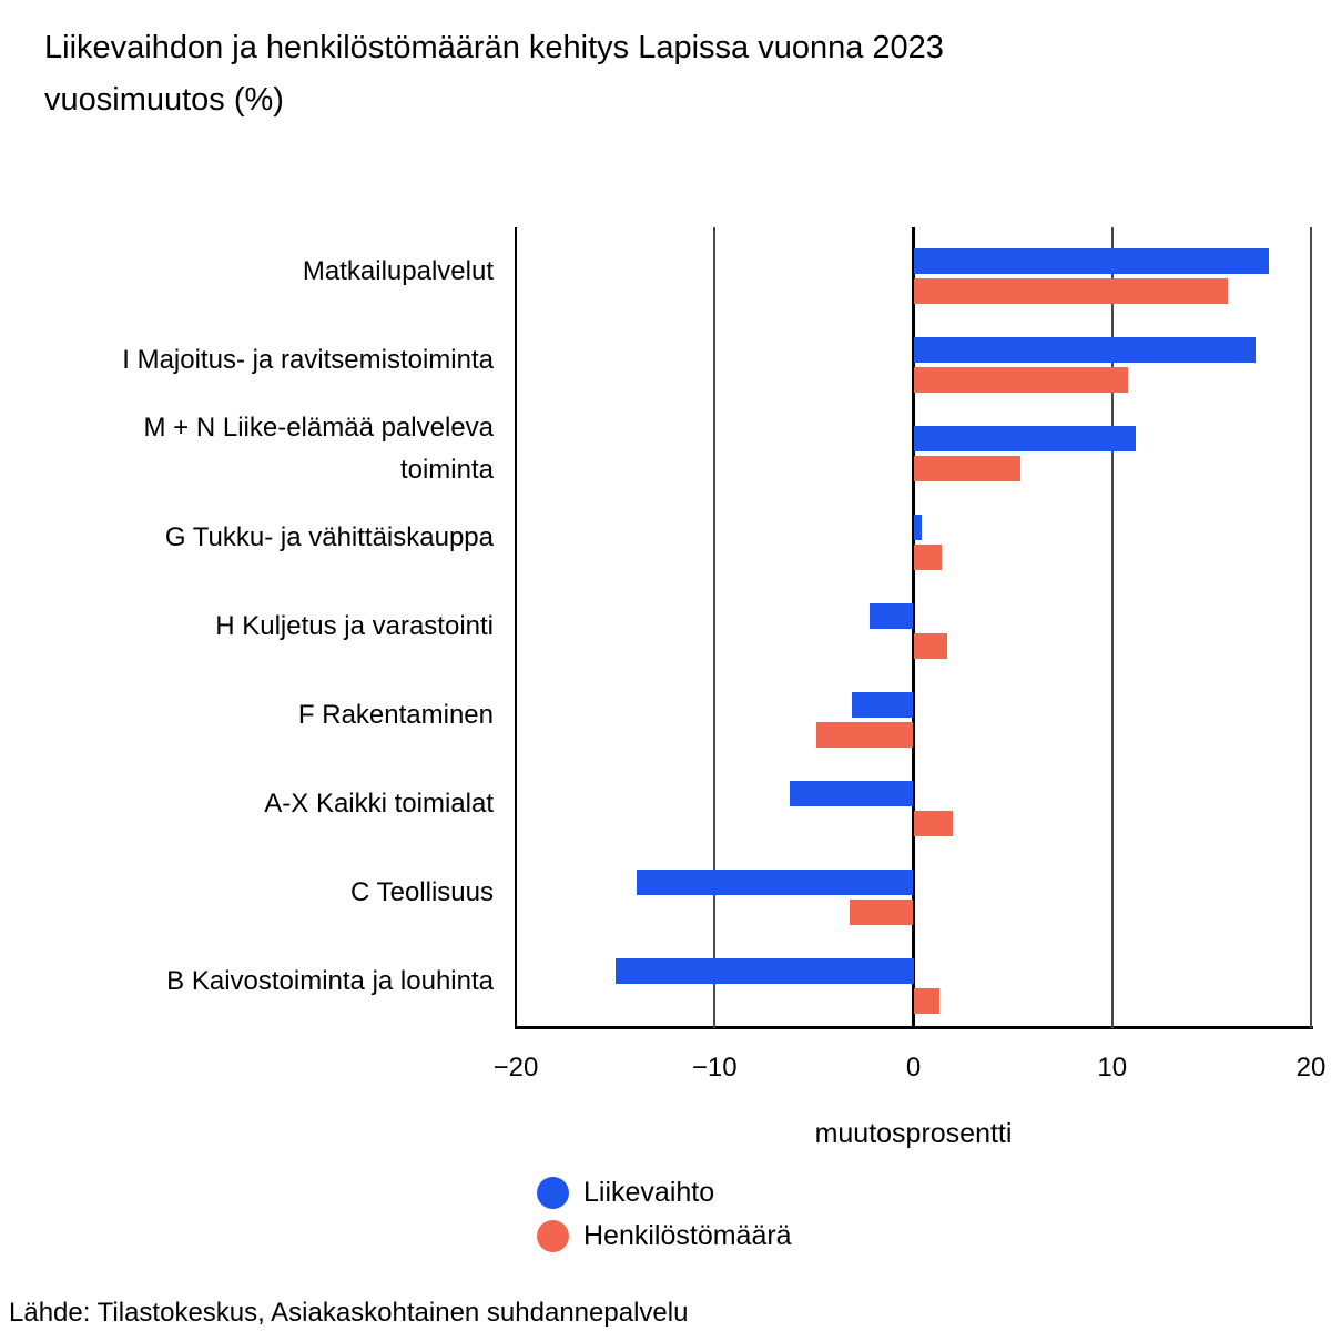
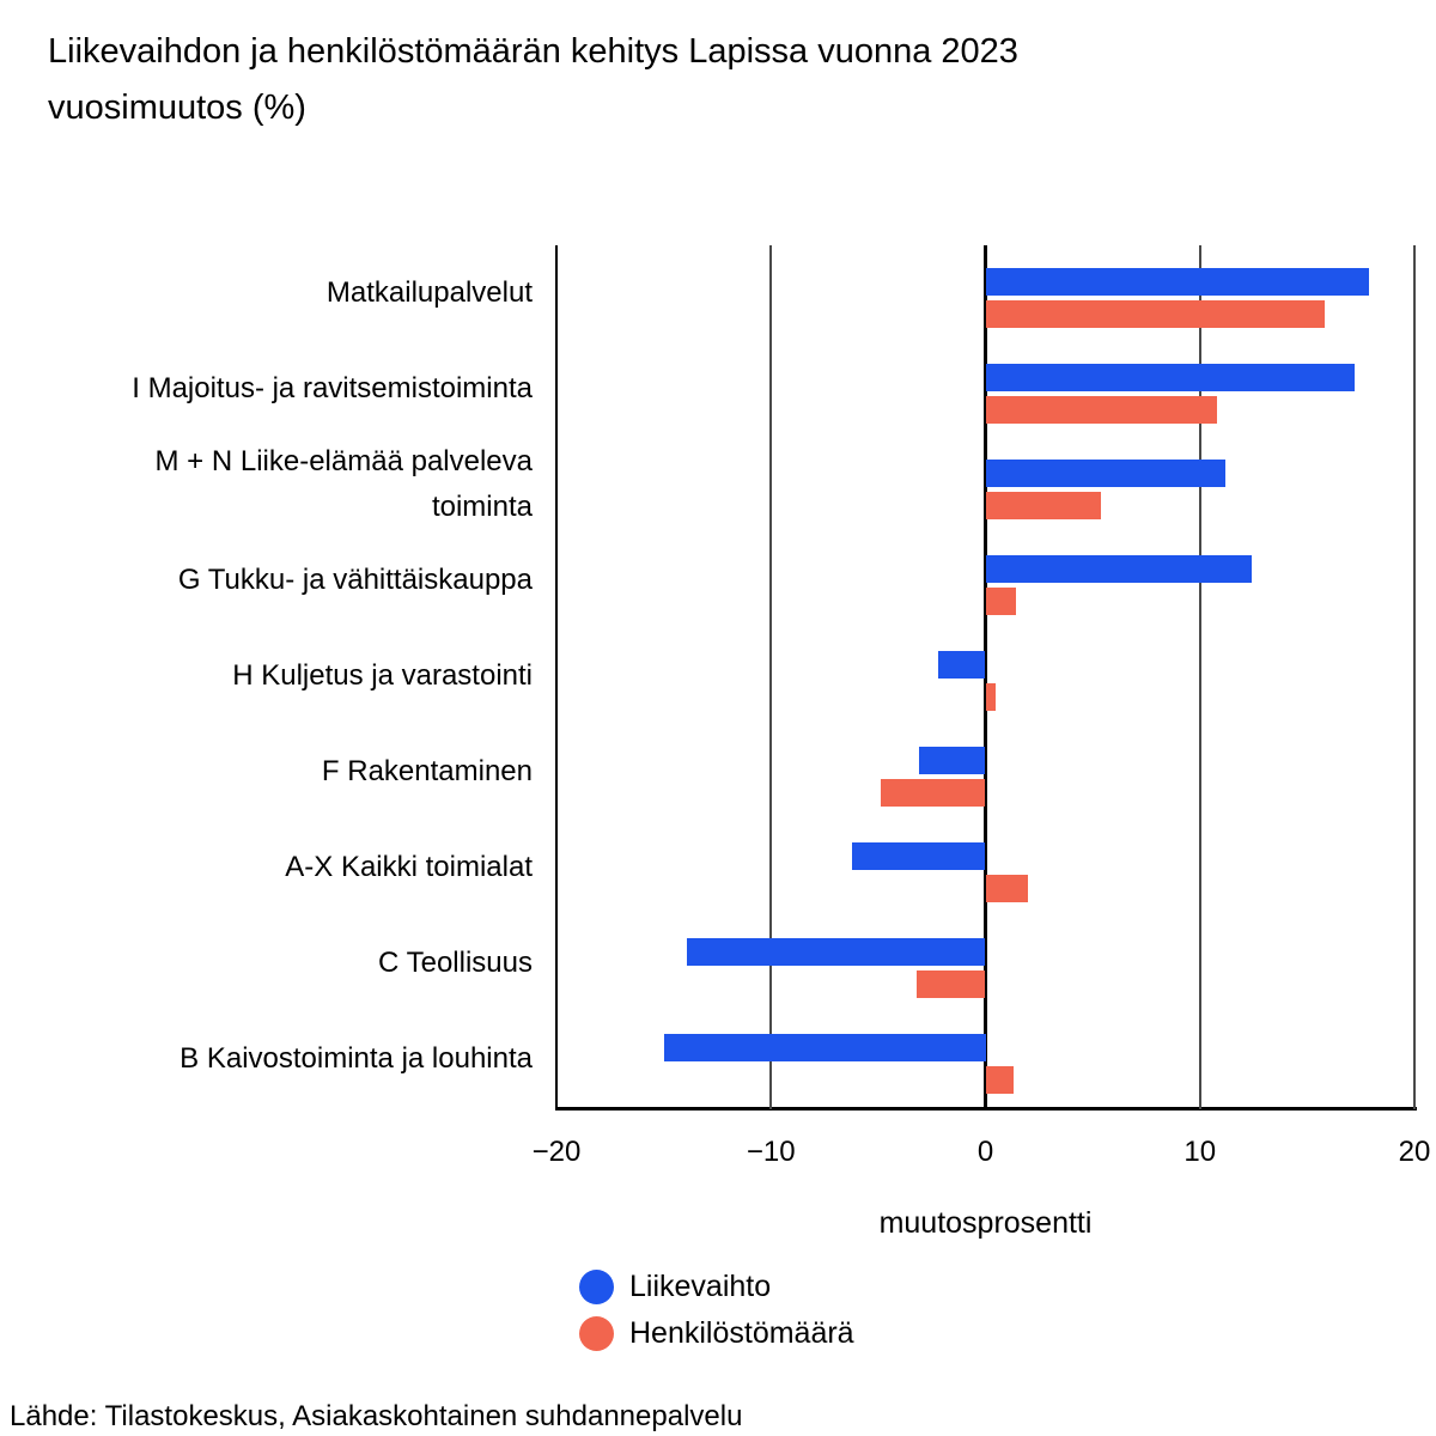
Liikevaihto/G Tukku- ja vähittäiskauppa: 0.4 -> 12.4
Henkilöstömäärä/H Kuljetus ja varastointi: 1.7 -> 0.5
